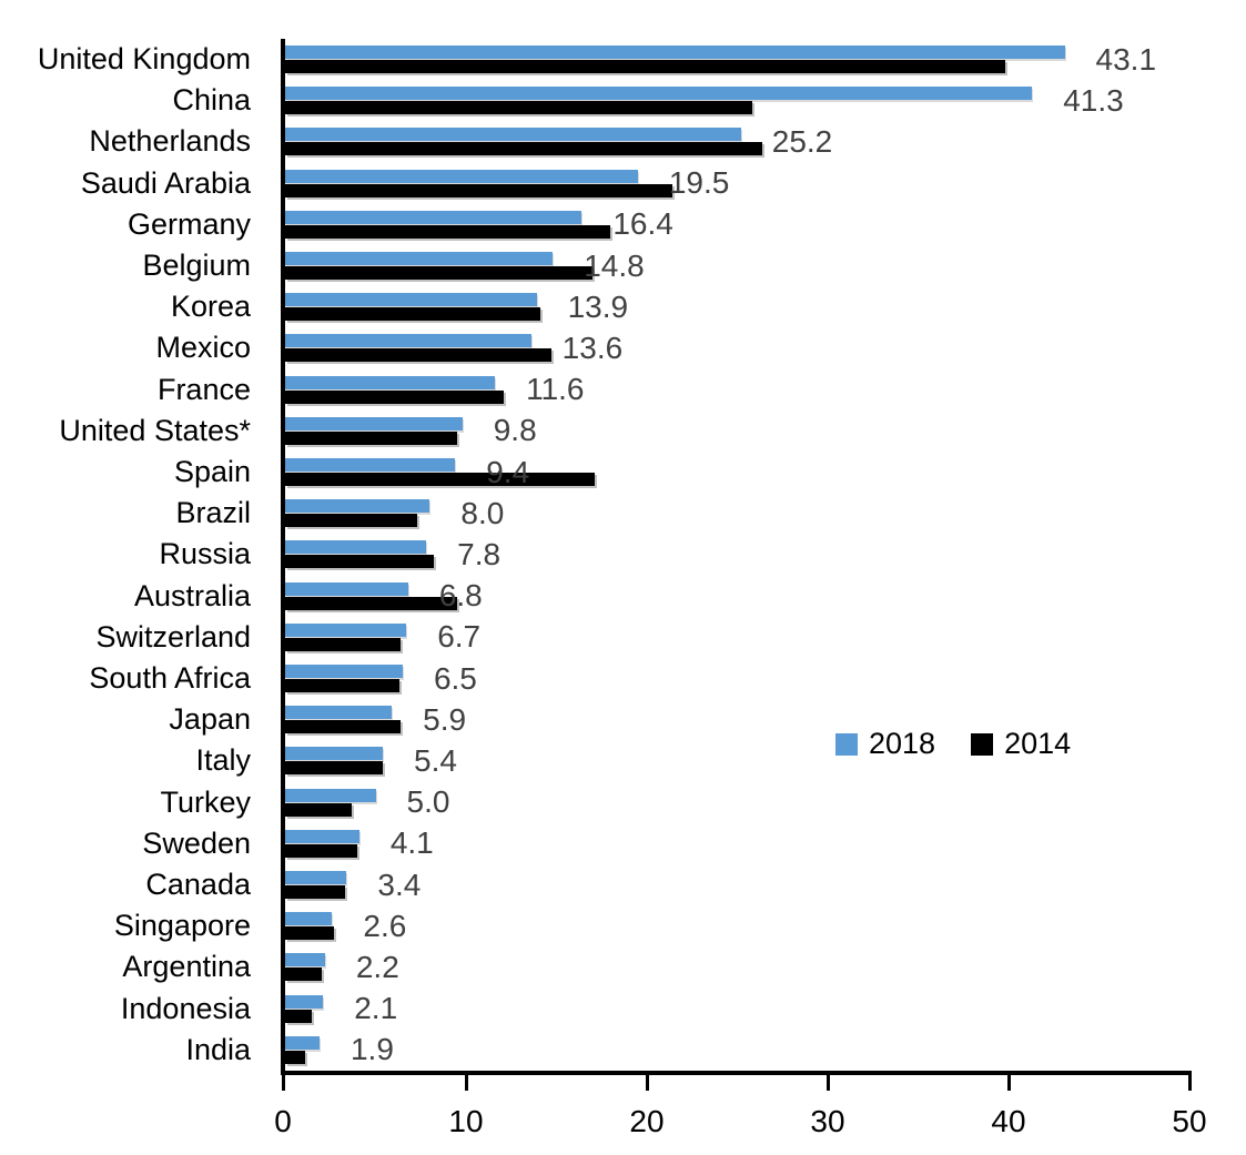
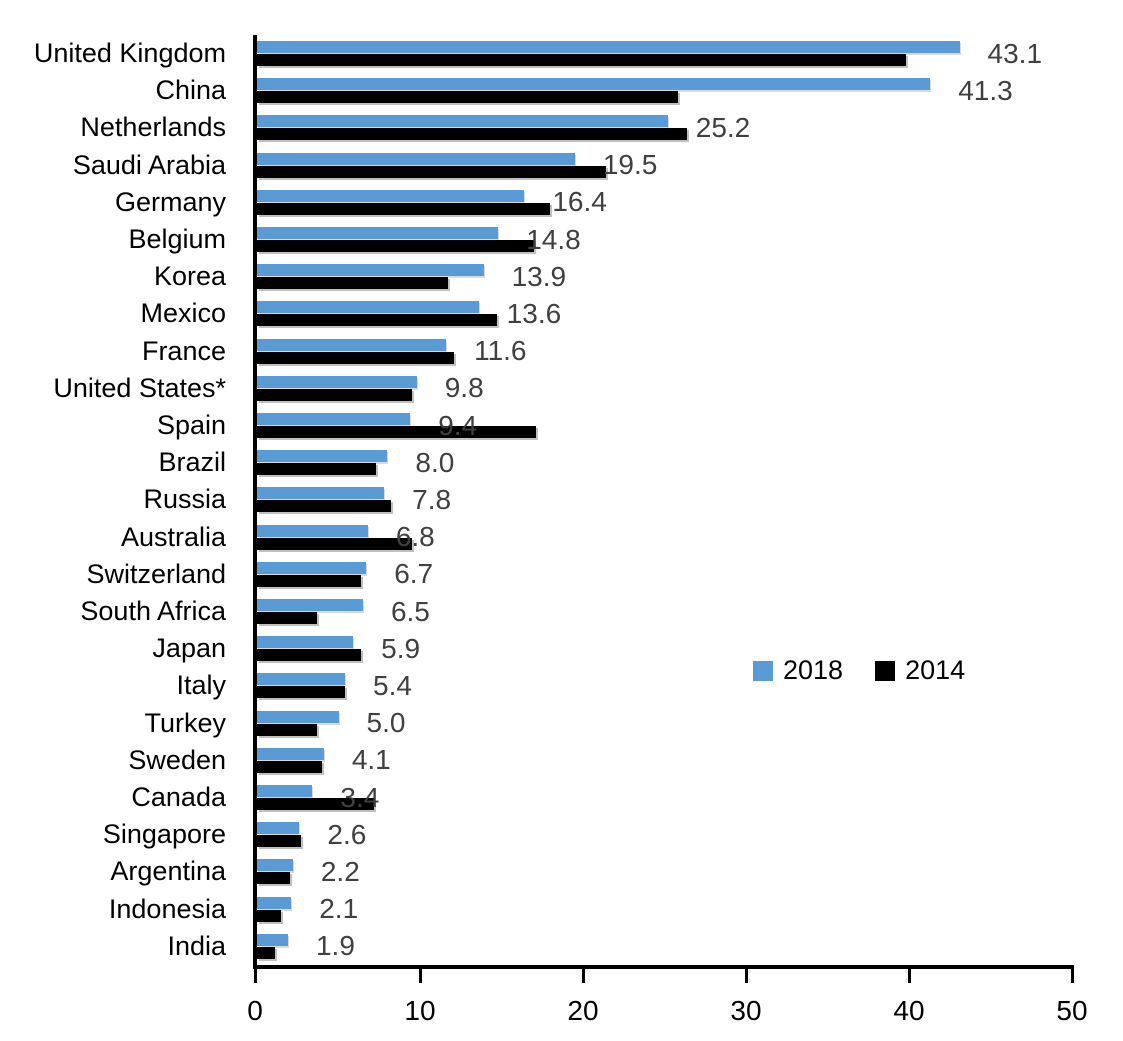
2014/Korea: 14.1 -> 11.7
2014/South Africa: 6.3 -> 3.7
2014/Canada: 3.3 -> 7.2
